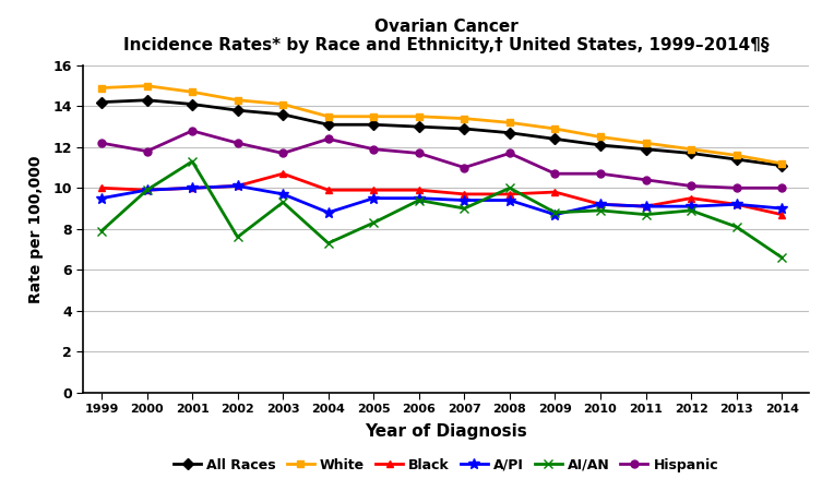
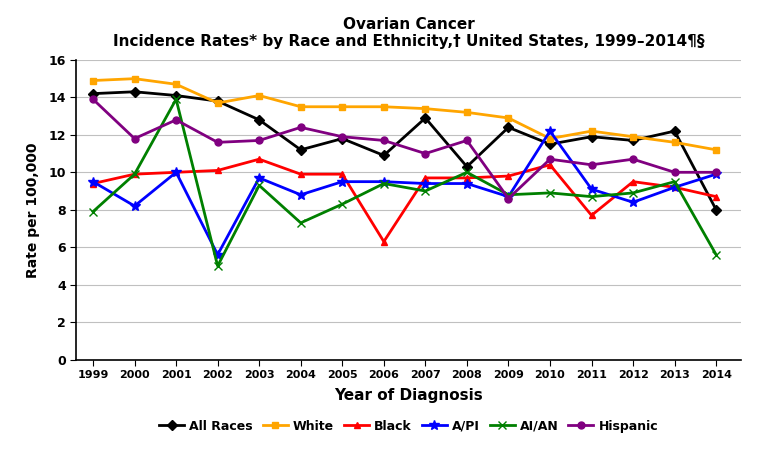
Black/1999: 10.0 -> 9.4
Hispanic/1999: 12.2 -> 13.9
A/PI/2000: 9.9 -> 8.2
AI/AN/2001: 11.3 -> 13.9
White/2002: 14.3 -> 13.7
A/PI/2002: 10.1 -> 5.6
AI/AN/2002: 7.6 -> 5.0
Hispanic/2002: 12.2 -> 11.6
All Races/2003: 13.6 -> 12.8
All Races/2004: 13.1 -> 11.2
All Races/2005: 13.1 -> 11.8
All Races/2006: 13.0 -> 10.9
Black/2006: 9.9 -> 6.3
All Races/2008: 12.7 -> 10.3
Hispanic/2009: 10.7 -> 8.6
All Races/2010: 12.1 -> 11.5
White/2010: 12.5 -> 11.8
Black/2010: 9.2 -> 10.4
A/PI/2010: 9.2 -> 12.2
Black/2011: 9.1 -> 7.7
A/PI/2012: 9.1 -> 8.4
Hispanic/2012: 10.1 -> 10.7
All Races/2013: 11.4 -> 12.2
AI/AN/2013: 8.1 -> 9.5
All Races/2014: 11.1 -> 8.0
A/PI/2014: 9.0 -> 9.9
AI/AN/2014: 6.6 -> 5.6
